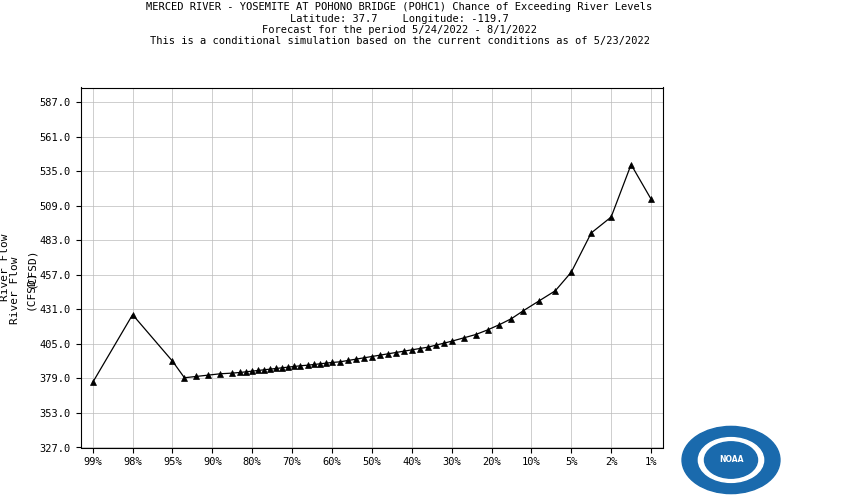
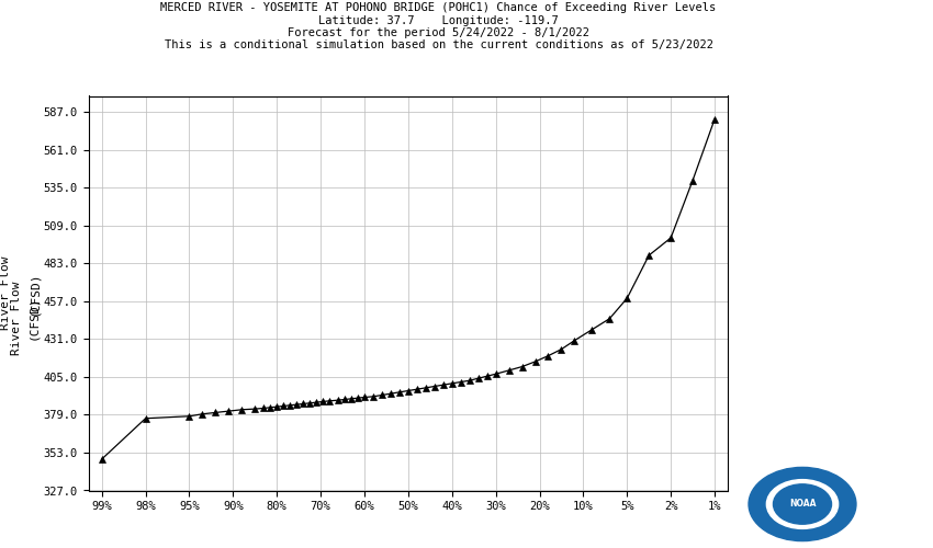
99%: 376 -> 348
98%: 427 -> 376
95%: 392 -> 378
1%: 514 -> 582
